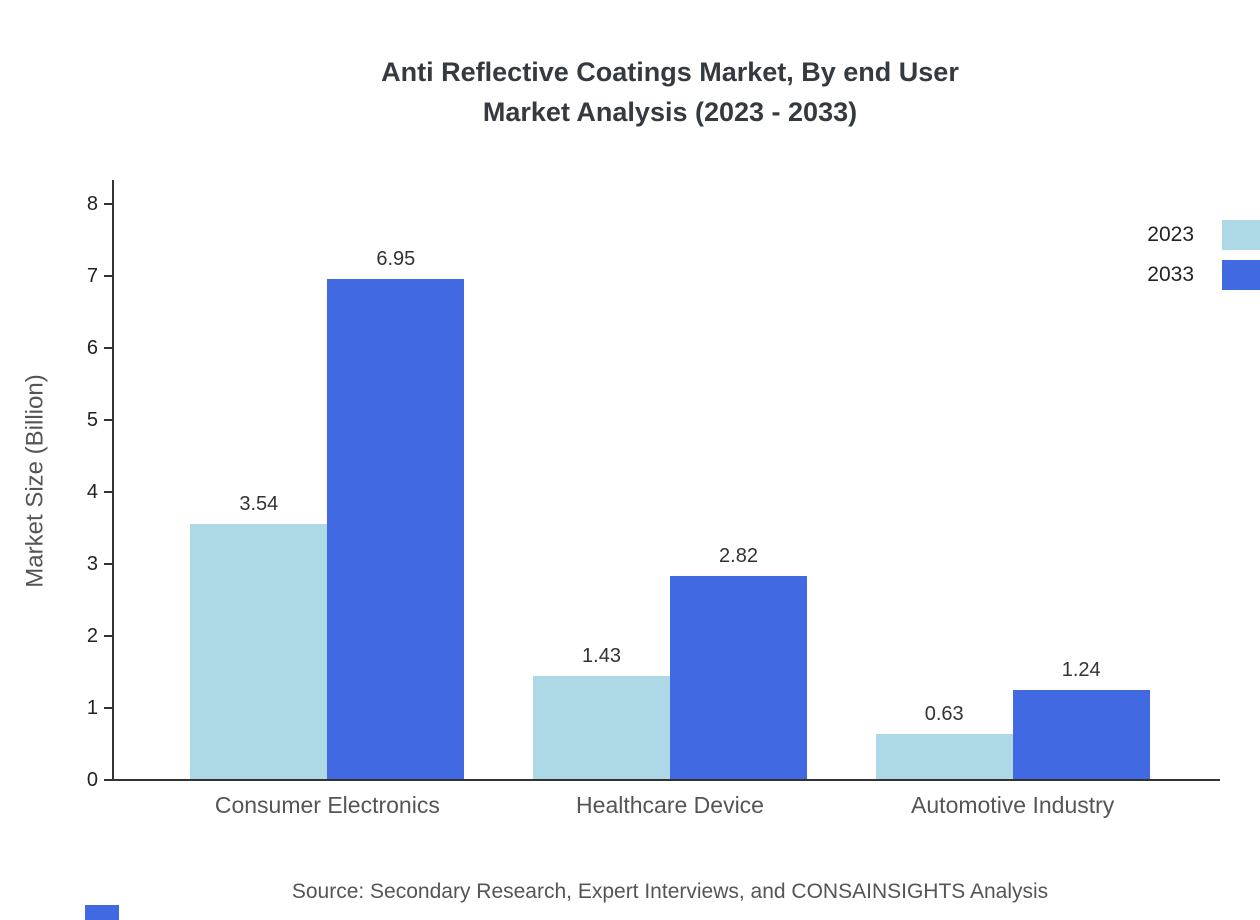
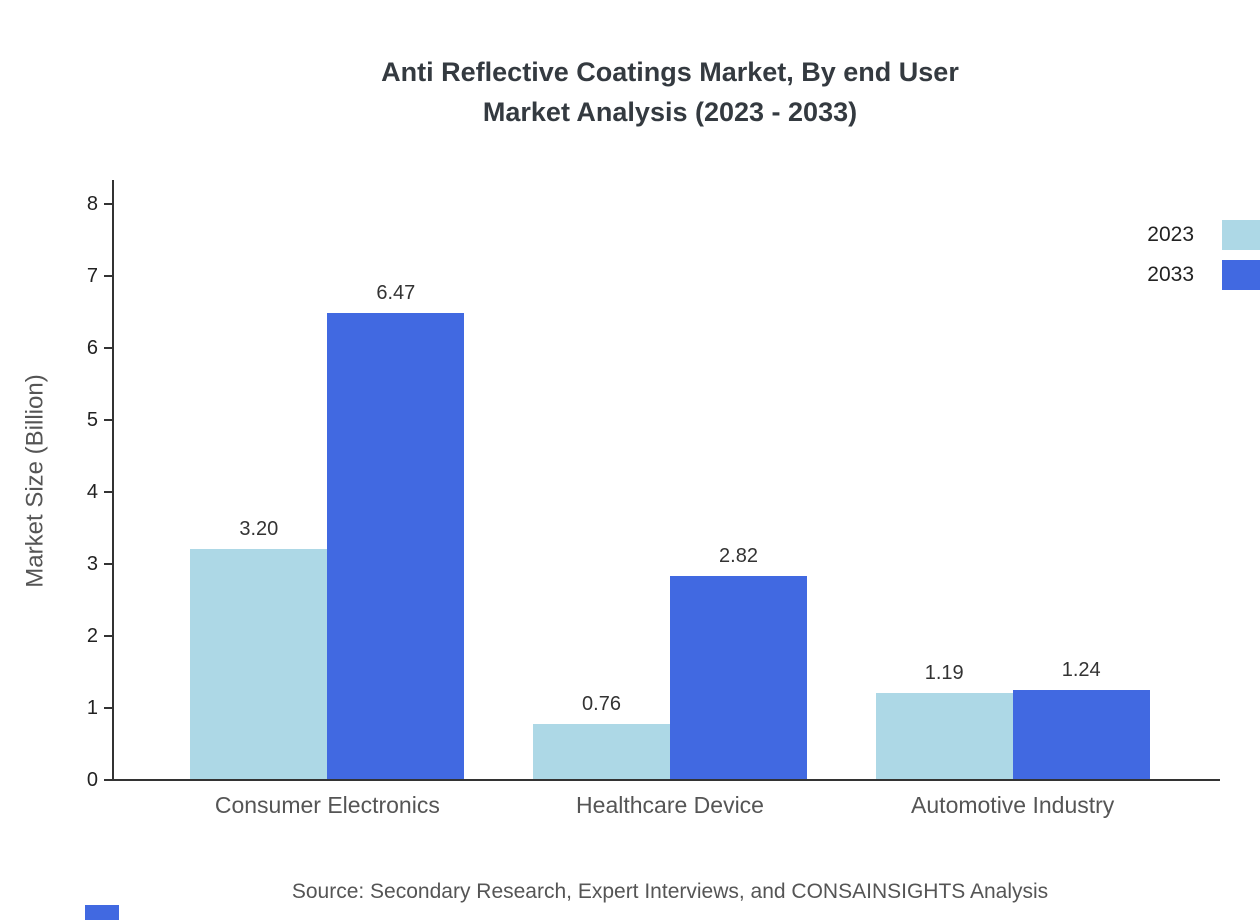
2023/Consumer Electronics: 3.54 -> 3.20
2033/Consumer Electronics: 6.95 -> 6.47
2023/Healthcare Device: 1.43 -> 0.76
2023/Automotive Industry: 0.63 -> 1.19
